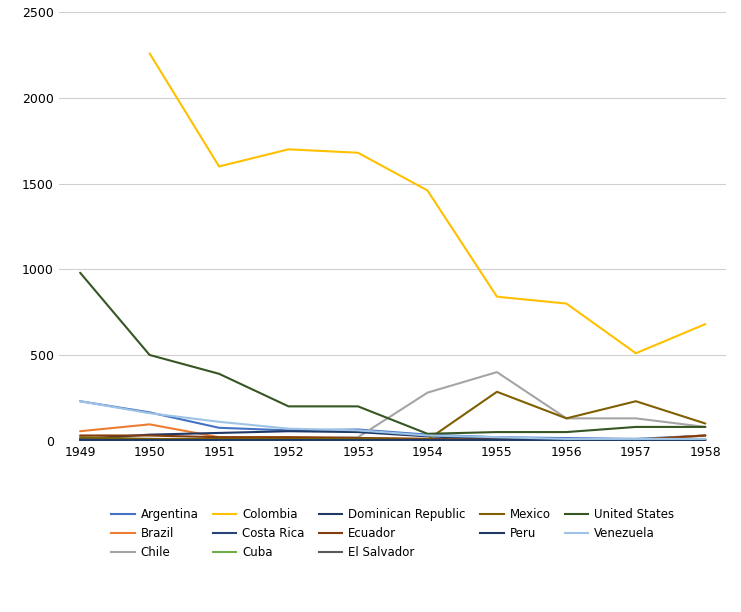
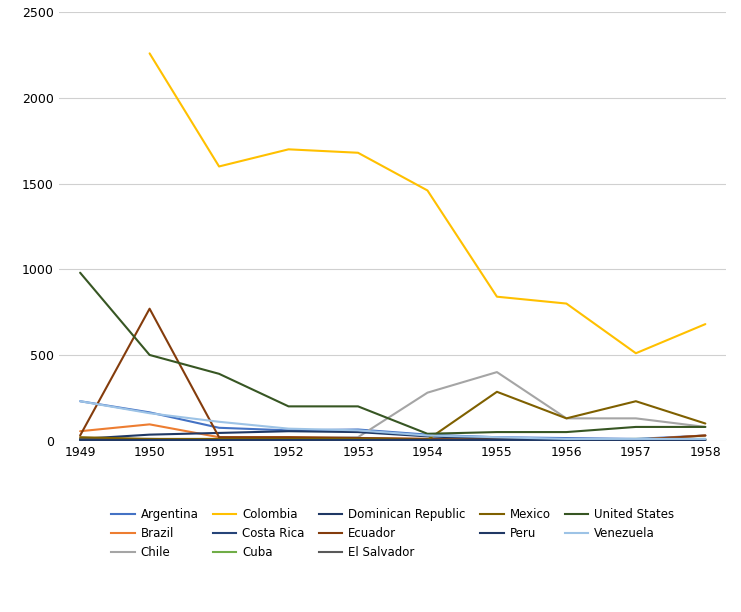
Ecuador/1950: 30 -> 770
